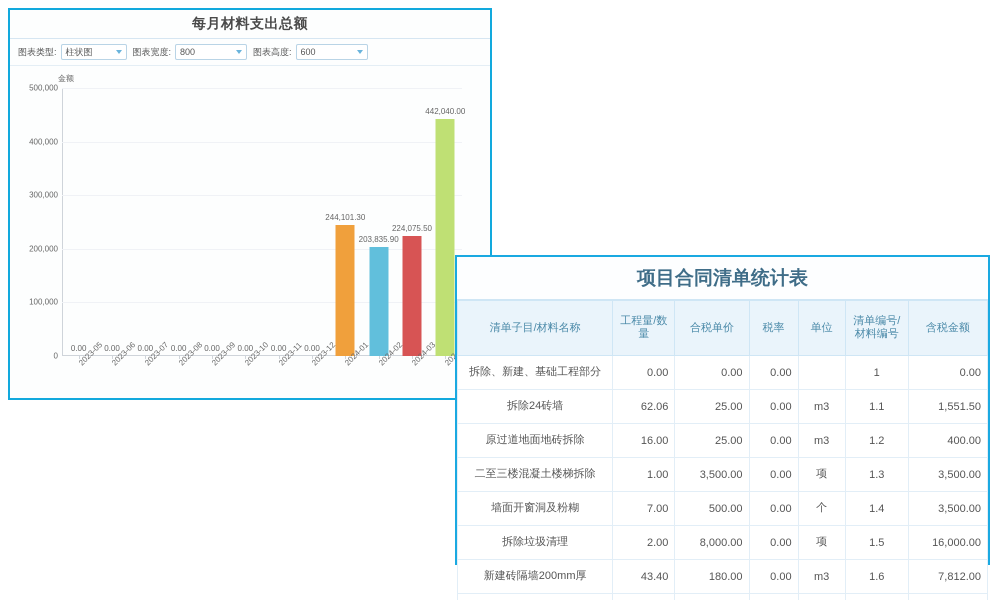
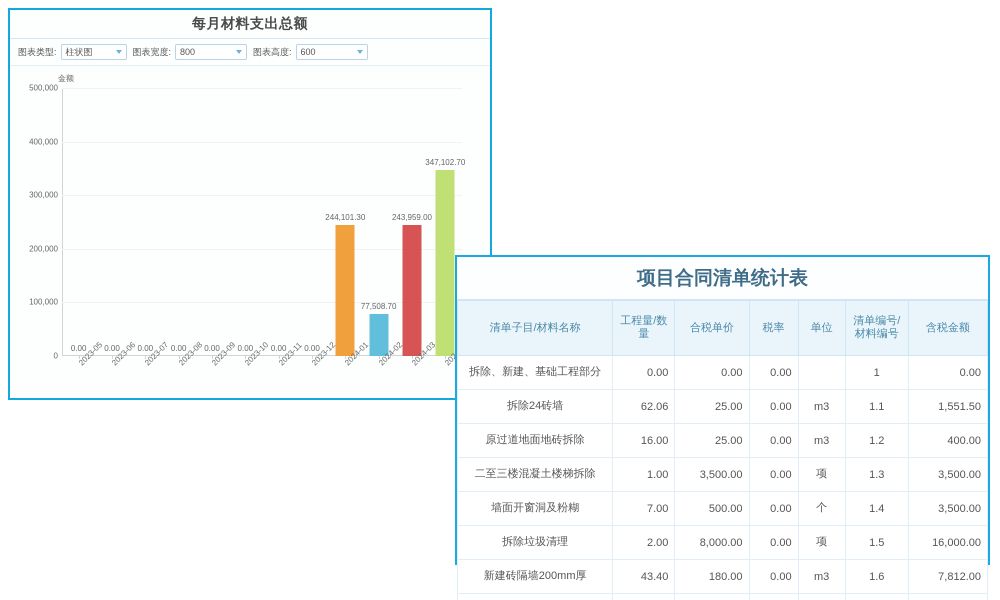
2024-02: 203,835.90 -> 77,508.70
2024-03: 224,075.50 -> 243,959.00
2024-04: 442,040.00 -> 347,102.70
